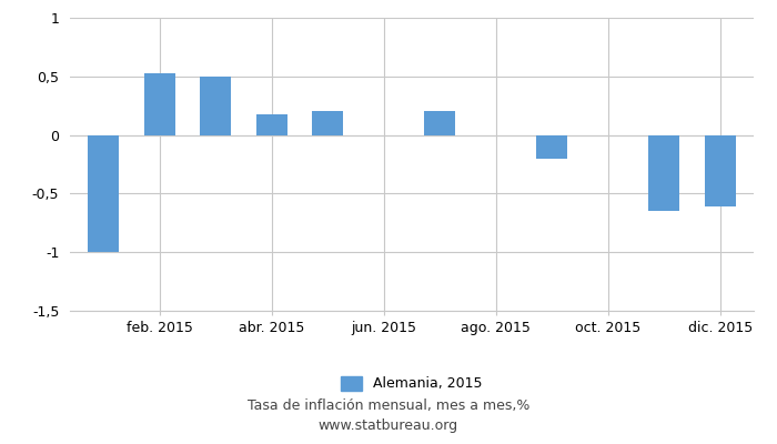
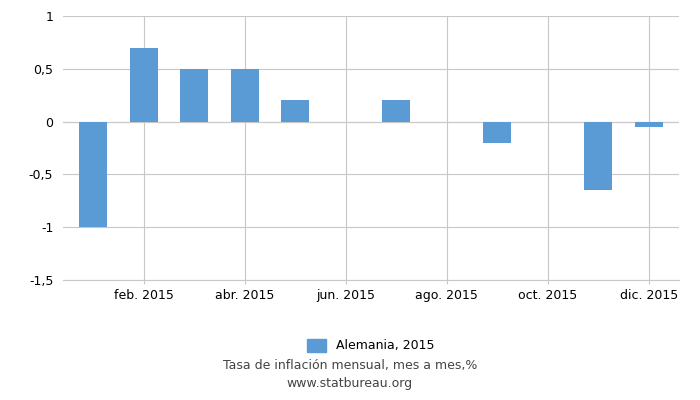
feb. 2015: 0,53 -> 0,70
abr. 2015: 0,18 -> 0,50
dic. 2015: -0,61 -> -0,05
